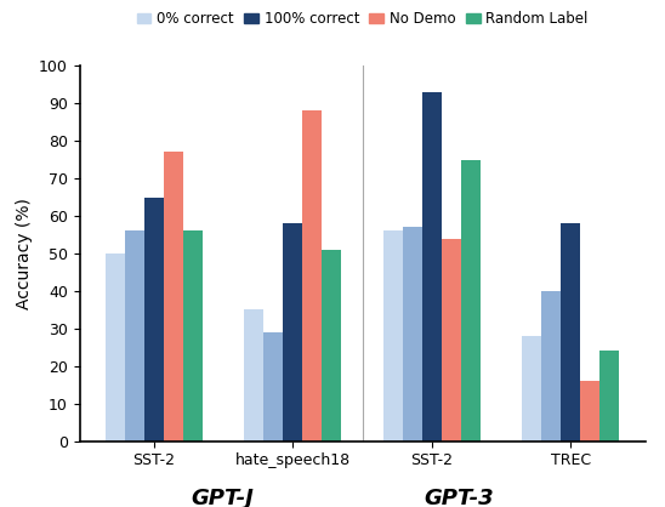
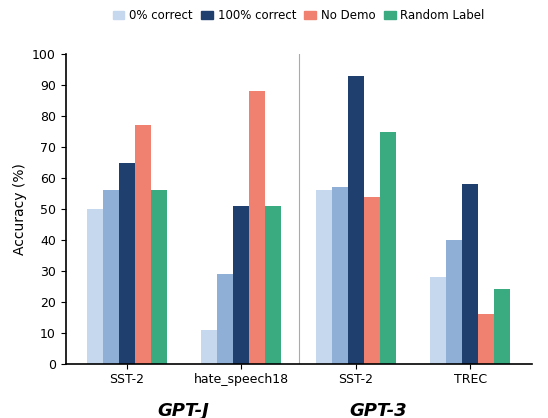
0% correct/hate_speech18: 35 -> 11
100% correct/hate_speech18: 58 -> 51
